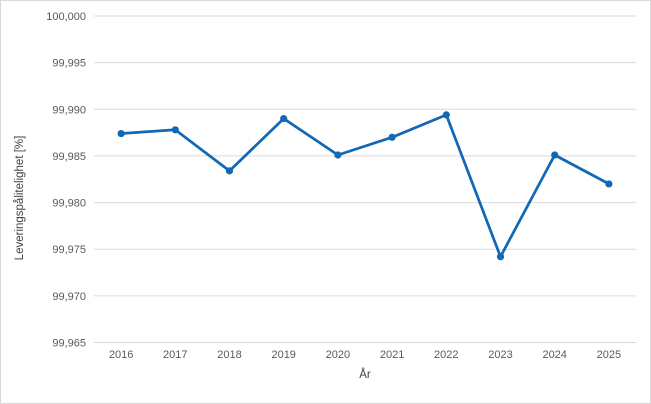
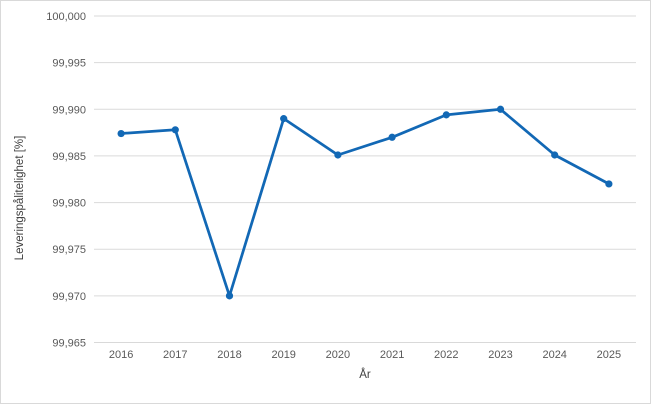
2018: 99,98 -> 99,97
2023: 99,97 -> 99,99
